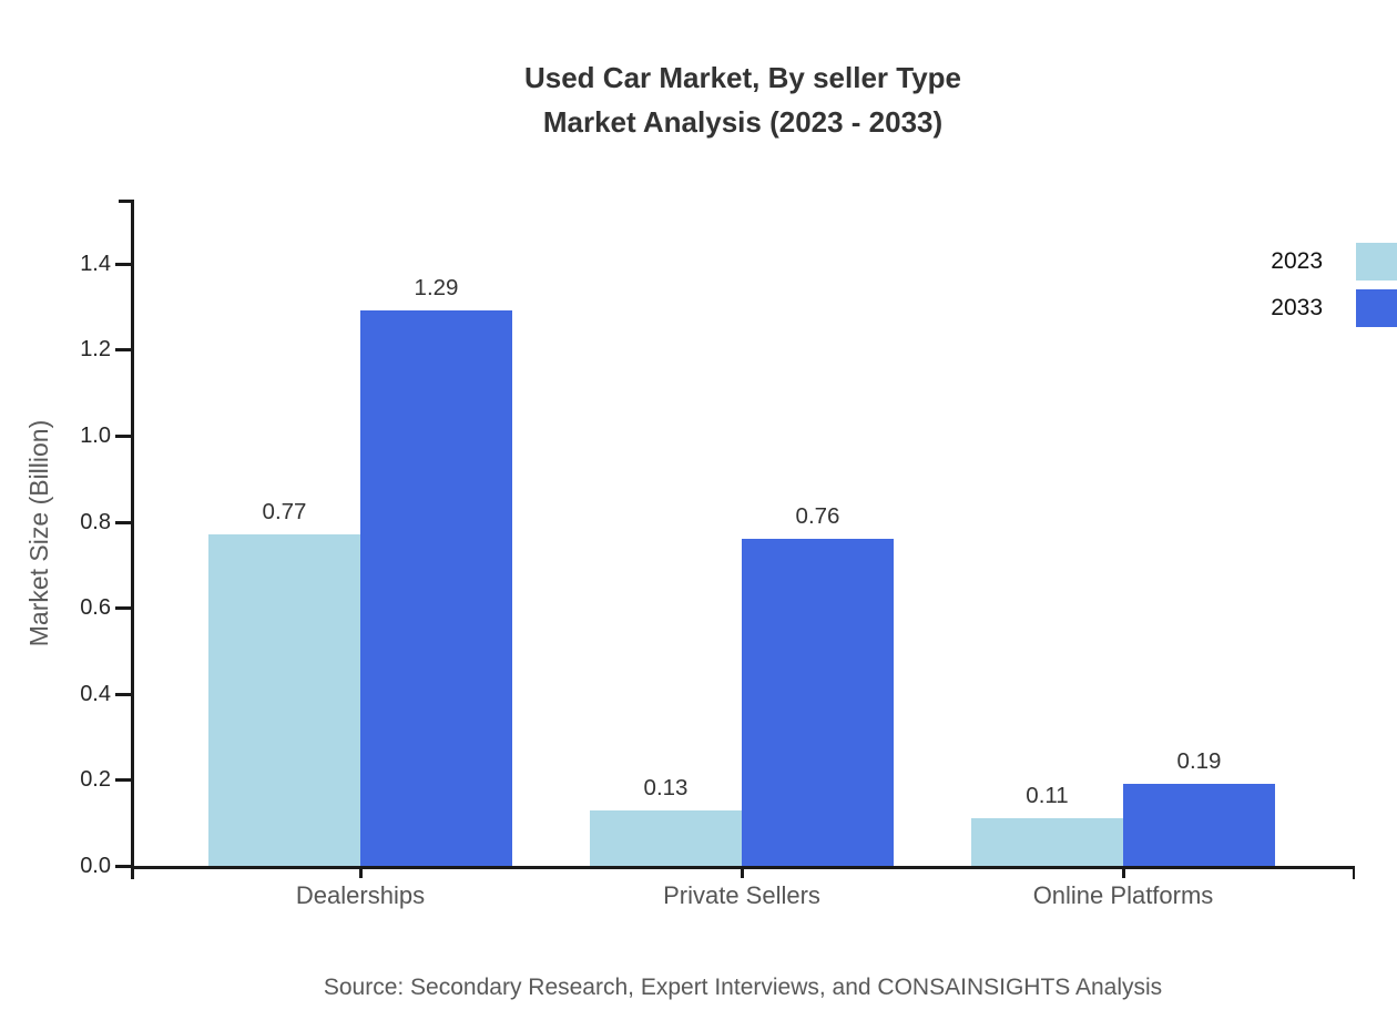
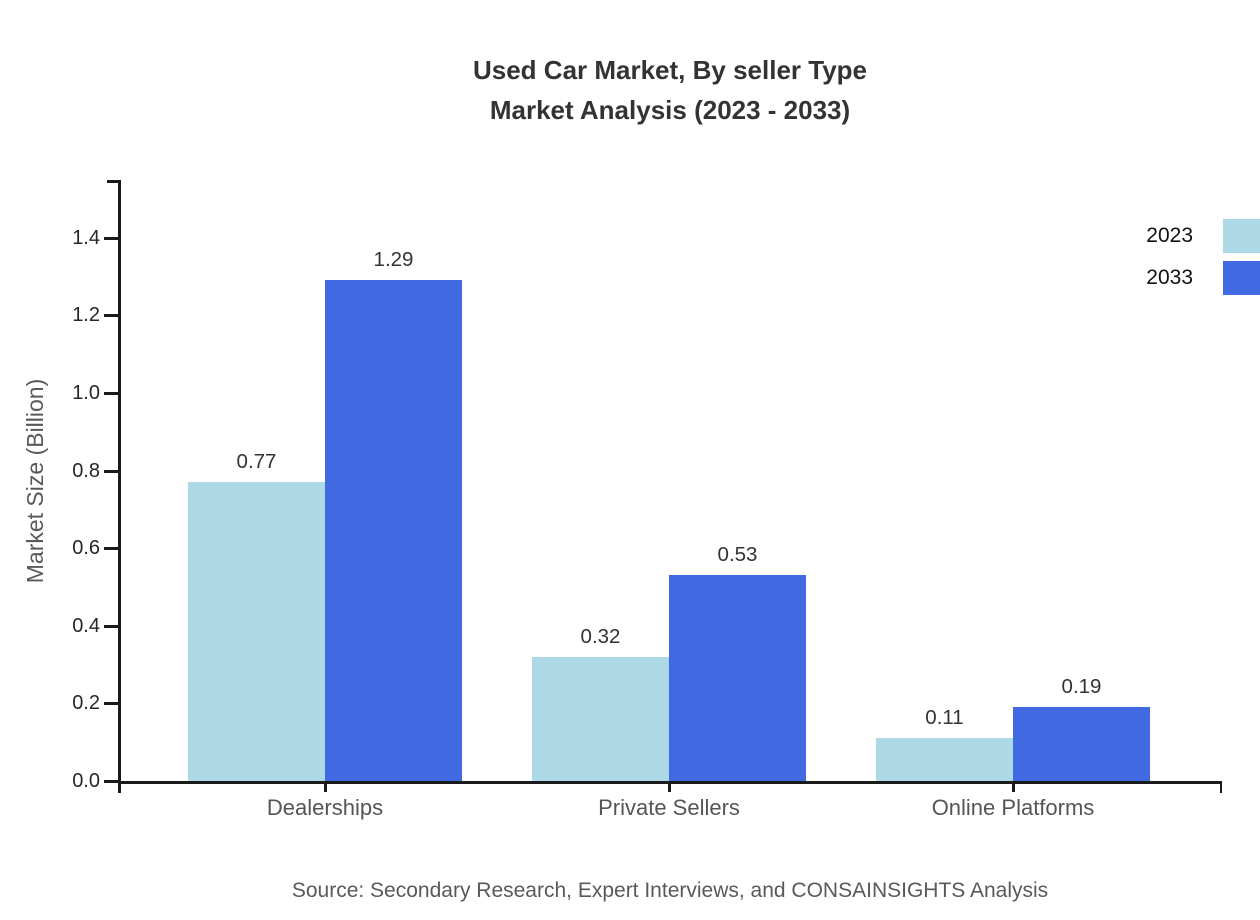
2023/Private Sellers: 0.13 -> 0.32
2033/Private Sellers: 0.76 -> 0.53
